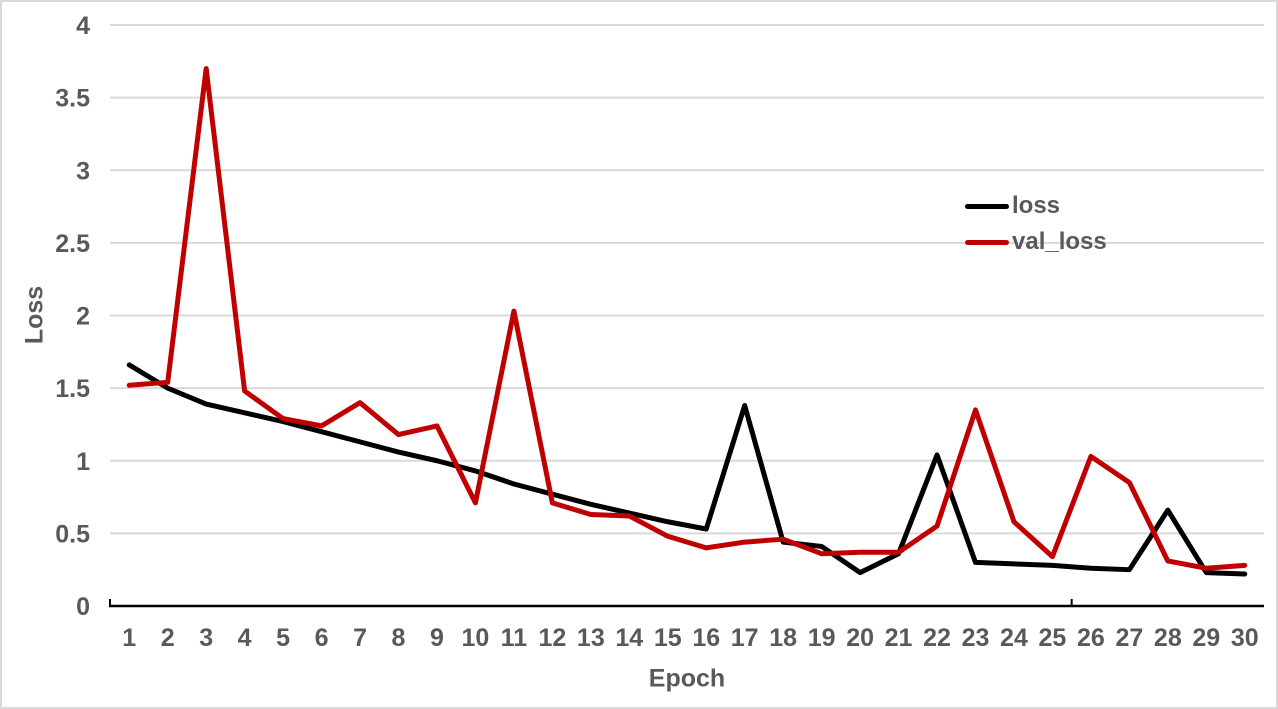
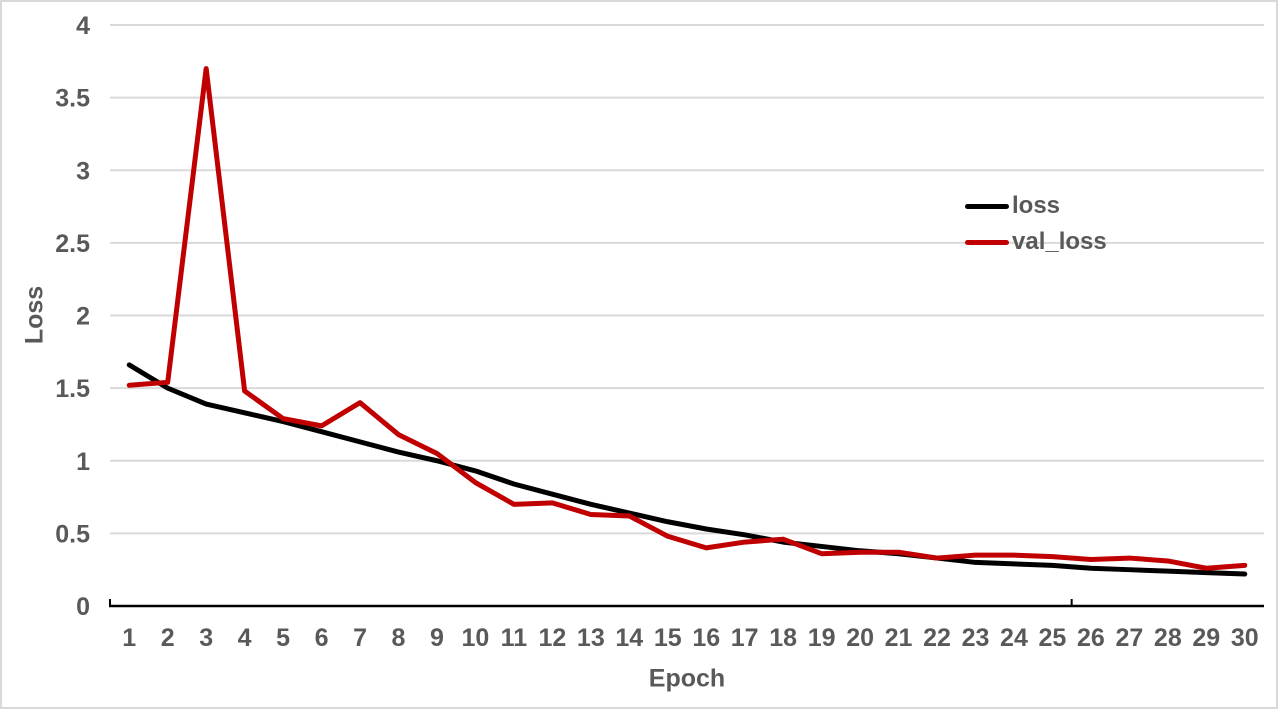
val_loss/9: 1.24 -> 1.05
val_loss/10: 0.71 -> 0.85
val_loss/11: 2.03 -> 0.70
loss/17: 1.38 -> 0.49
loss/20: 0.23 -> 0.38
loss/22: 1.04 -> 0.33
val_loss/22: 0.55 -> 0.33
val_loss/23: 1.35 -> 0.35
val_loss/24: 0.58 -> 0.35
val_loss/26: 1.03 -> 0.32
val_loss/27: 0.85 -> 0.33
loss/28: 0.66 -> 0.24
